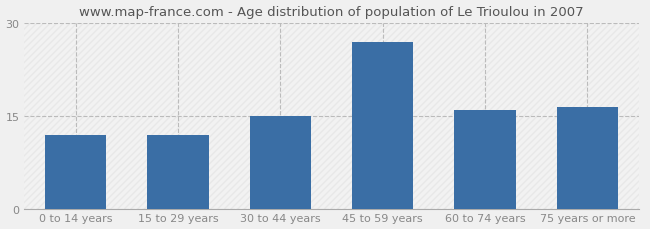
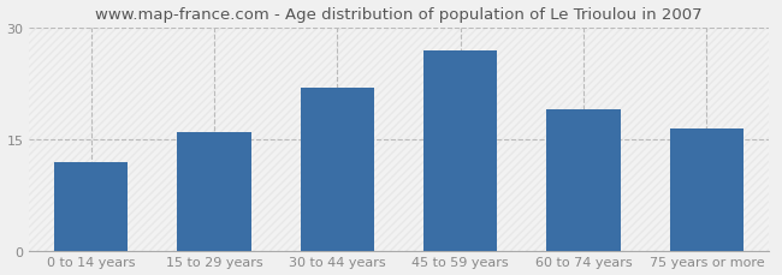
15 to 29 years: 12.0 -> 16.0
30 to 44 years: 15.0 -> 22.0
60 to 74 years: 16.0 -> 19.0
